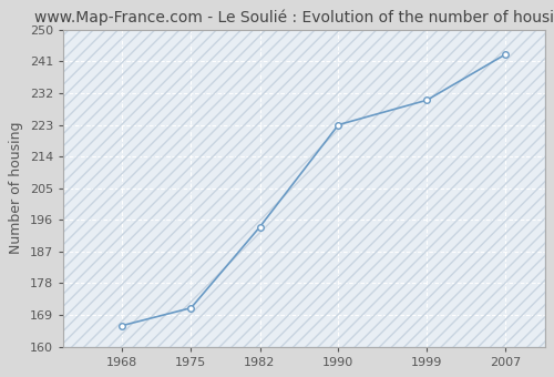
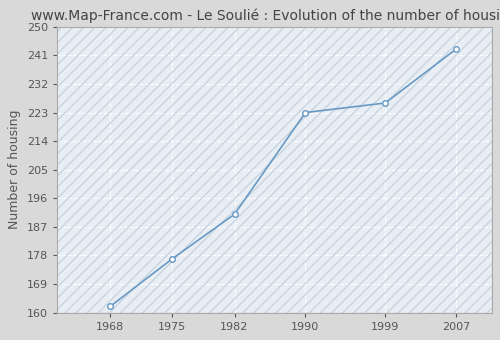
1968: 166 -> 162
1975: 171 -> 177
1982: 194 -> 191
1999: 230 -> 226
